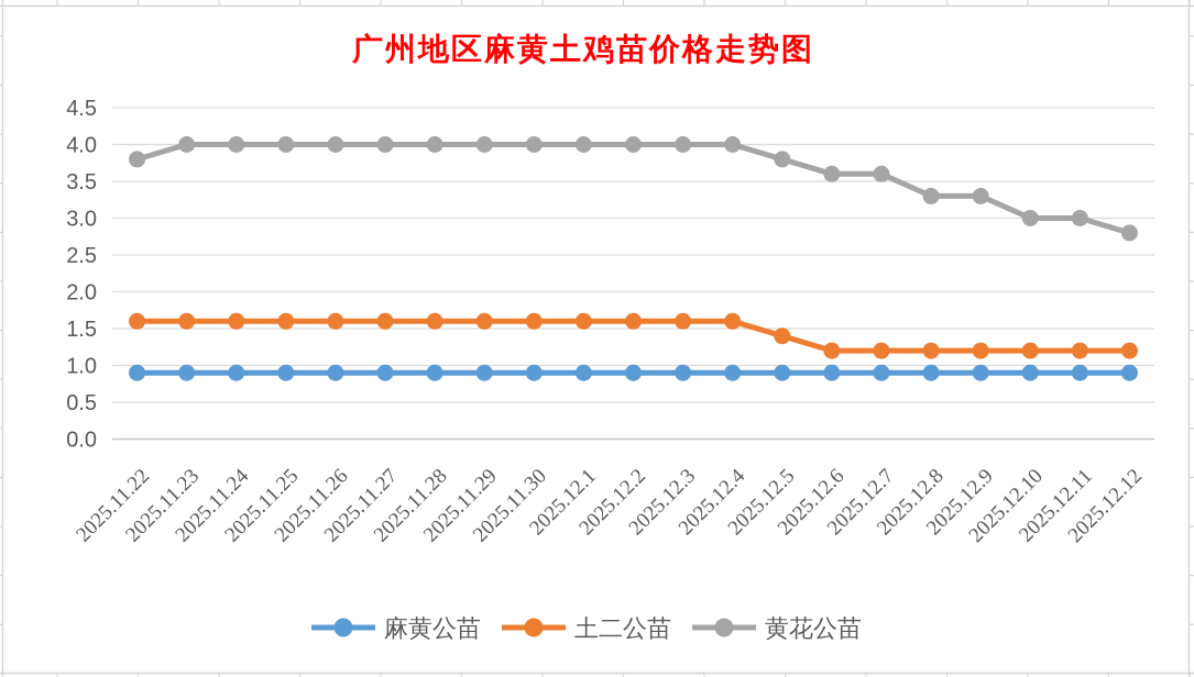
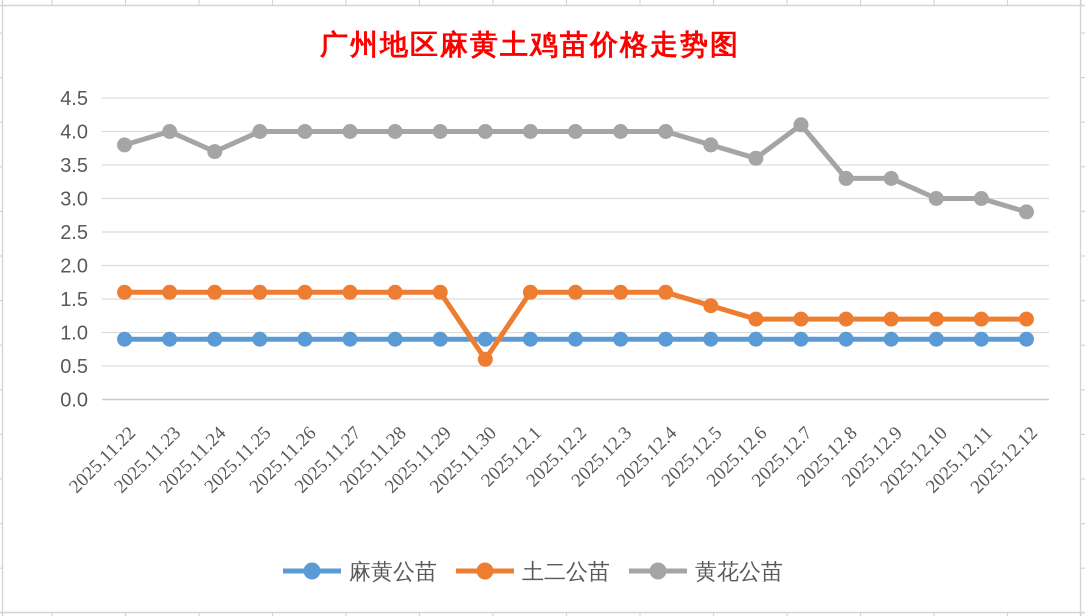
黄花公苗/2025.11.24: 4.0 -> 3.7
土二公苗/2025.11.30: 1.6 -> 0.6
黄花公苗/2025.12.7: 3.6 -> 4.1
